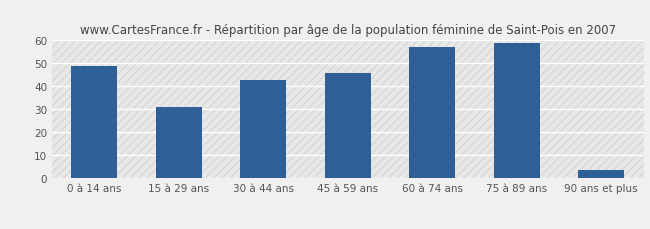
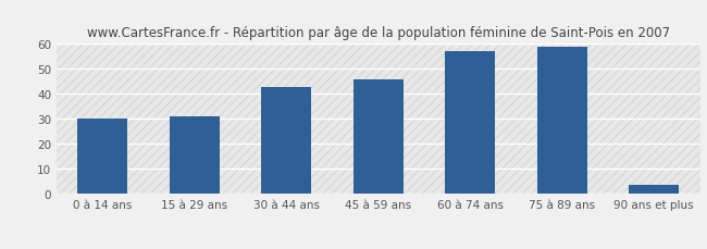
0 à 14 ans: 49.0 -> 30.0
